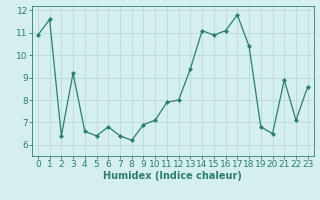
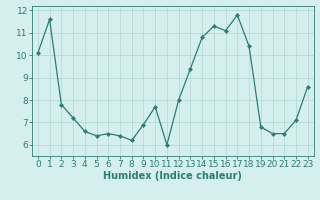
0: 10.9 -> 10.1
2: 6.4 -> 7.8
3: 9.2 -> 7.2
6: 6.8 -> 6.5
10: 7.1 -> 7.7
11: 7.9 -> 6.0
14: 11.1 -> 10.8
15: 10.9 -> 11.3
21: 8.9 -> 6.5
